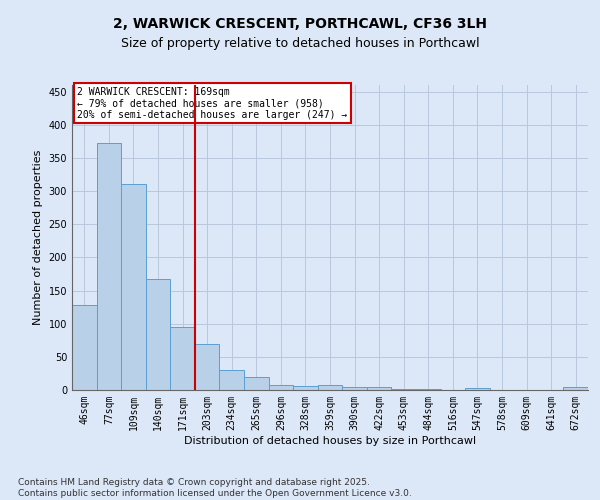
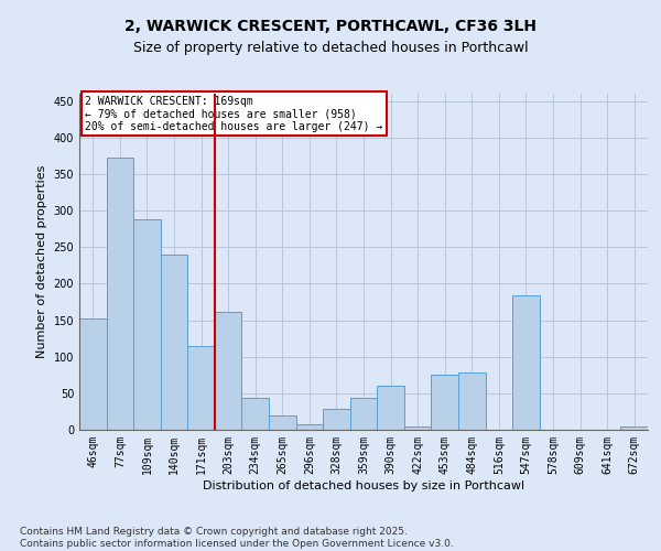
46sqm: 128 -> 152
109sqm: 310 -> 288
140sqm: 168 -> 240
171sqm: 95 -> 114
203sqm: 69 -> 162
234sqm: 30 -> 44
328sqm: 6 -> 28
359sqm: 8 -> 44
390sqm: 5 -> 60
453sqm: 1 -> 76
484sqm: 1 -> 78
547sqm: 3 -> 184
